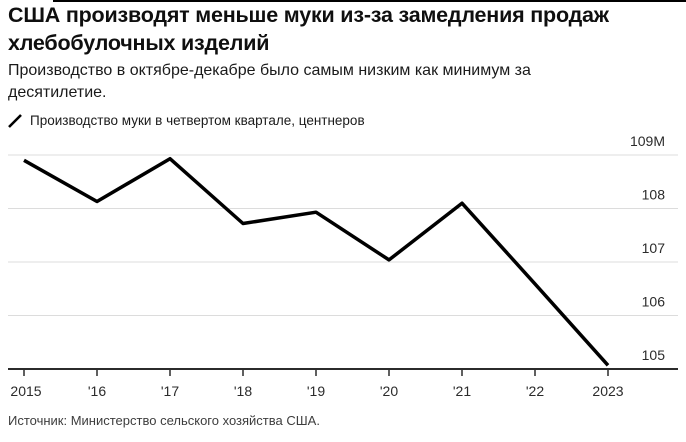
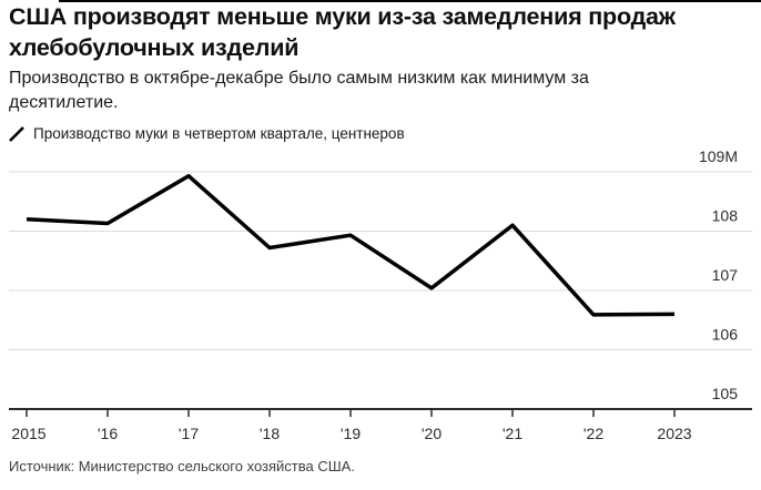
2015: 108.9M -> 108.2M
2023: 105.1M -> 106.6M
